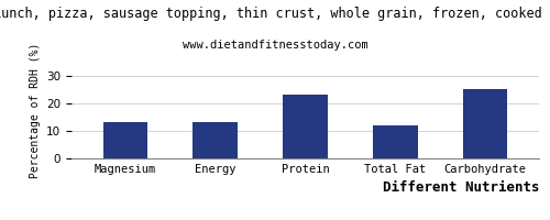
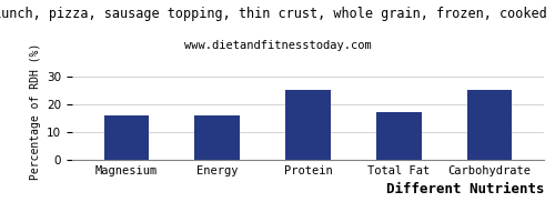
Magnesium: 13 -> 16
Energy: 13 -> 16
Protein: 23 -> 25
Total Fat: 12 -> 17
